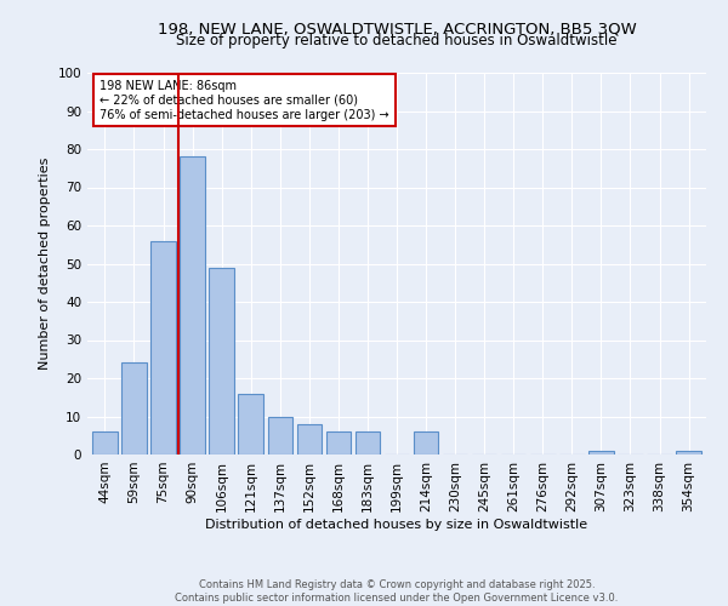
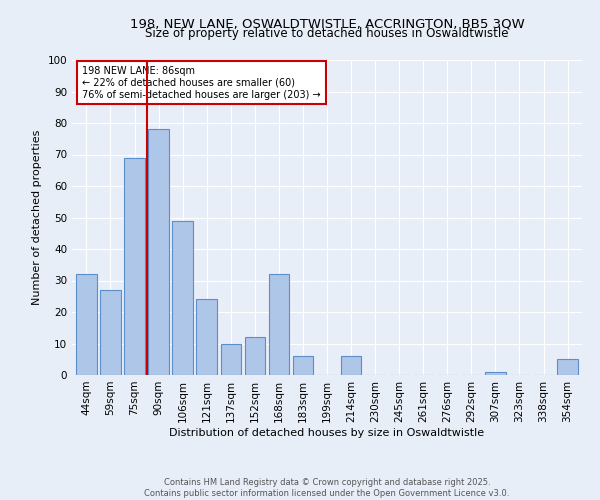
44sqm: 6 -> 32
59sqm: 24 -> 27
75sqm: 56 -> 69
121sqm: 16 -> 24
152sqm: 8 -> 12
168sqm: 6 -> 32
354sqm: 1 -> 5
